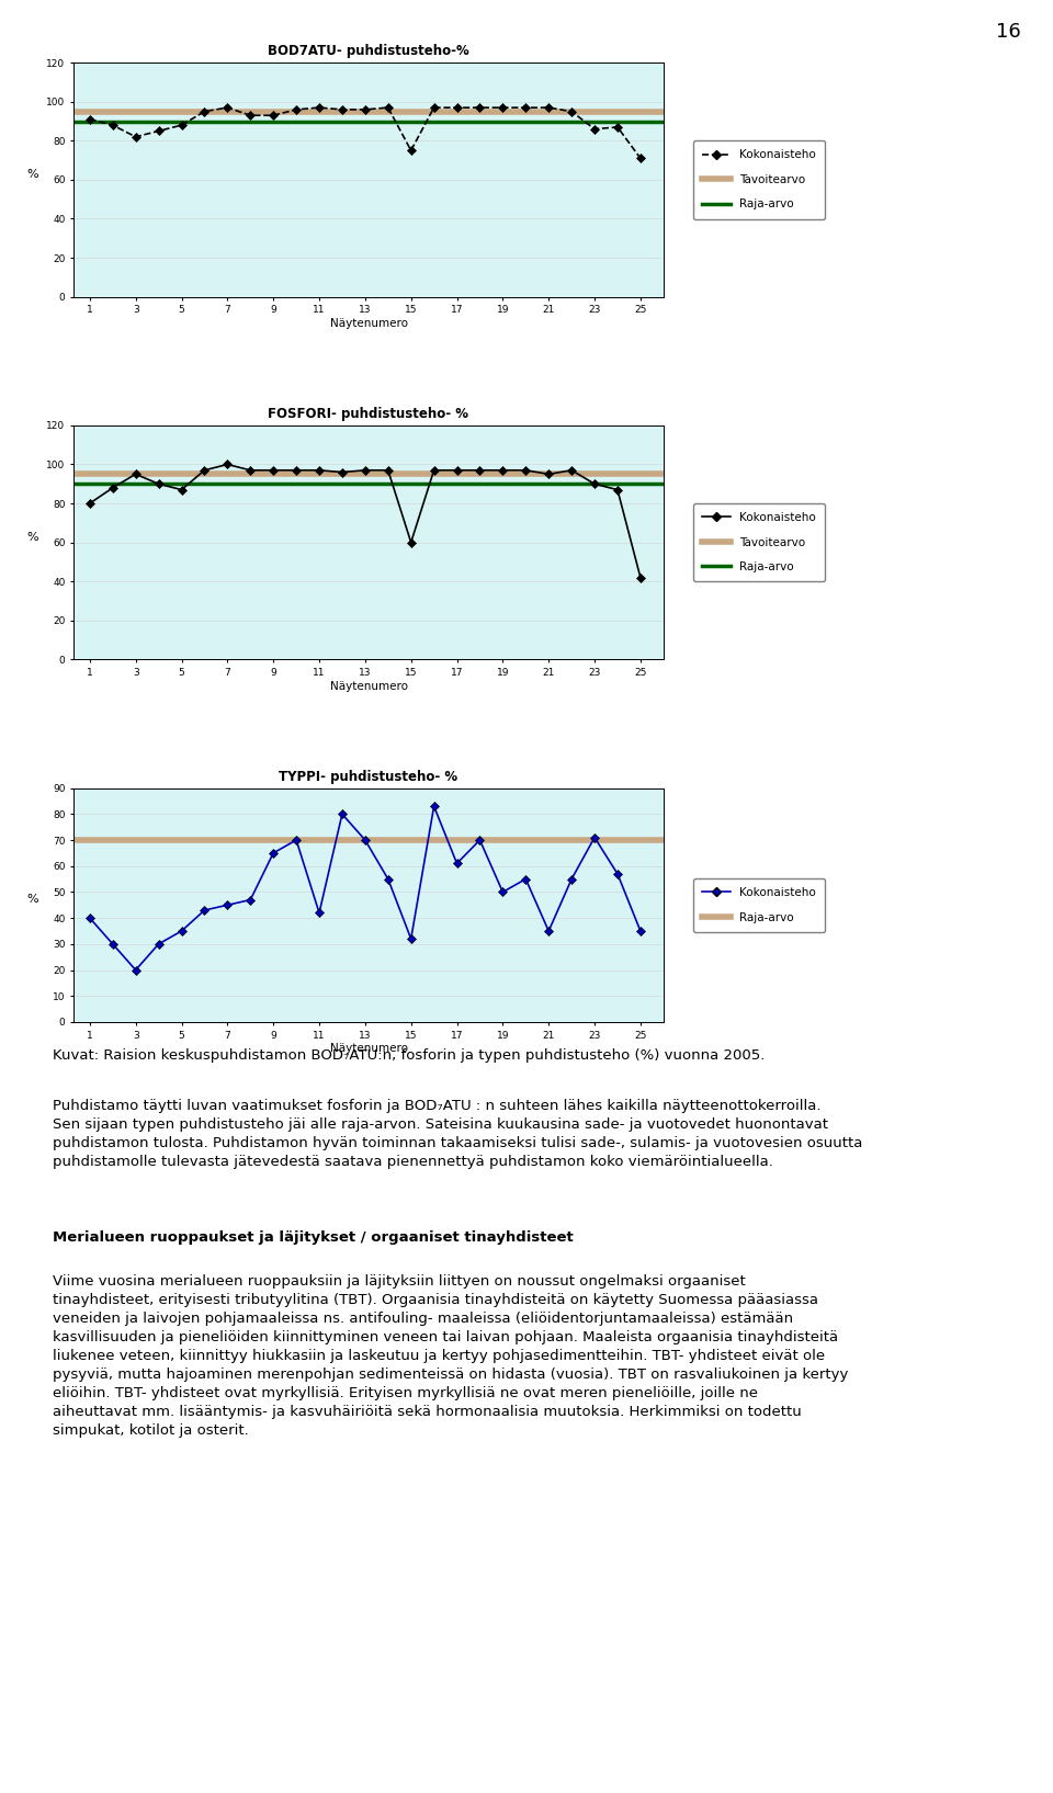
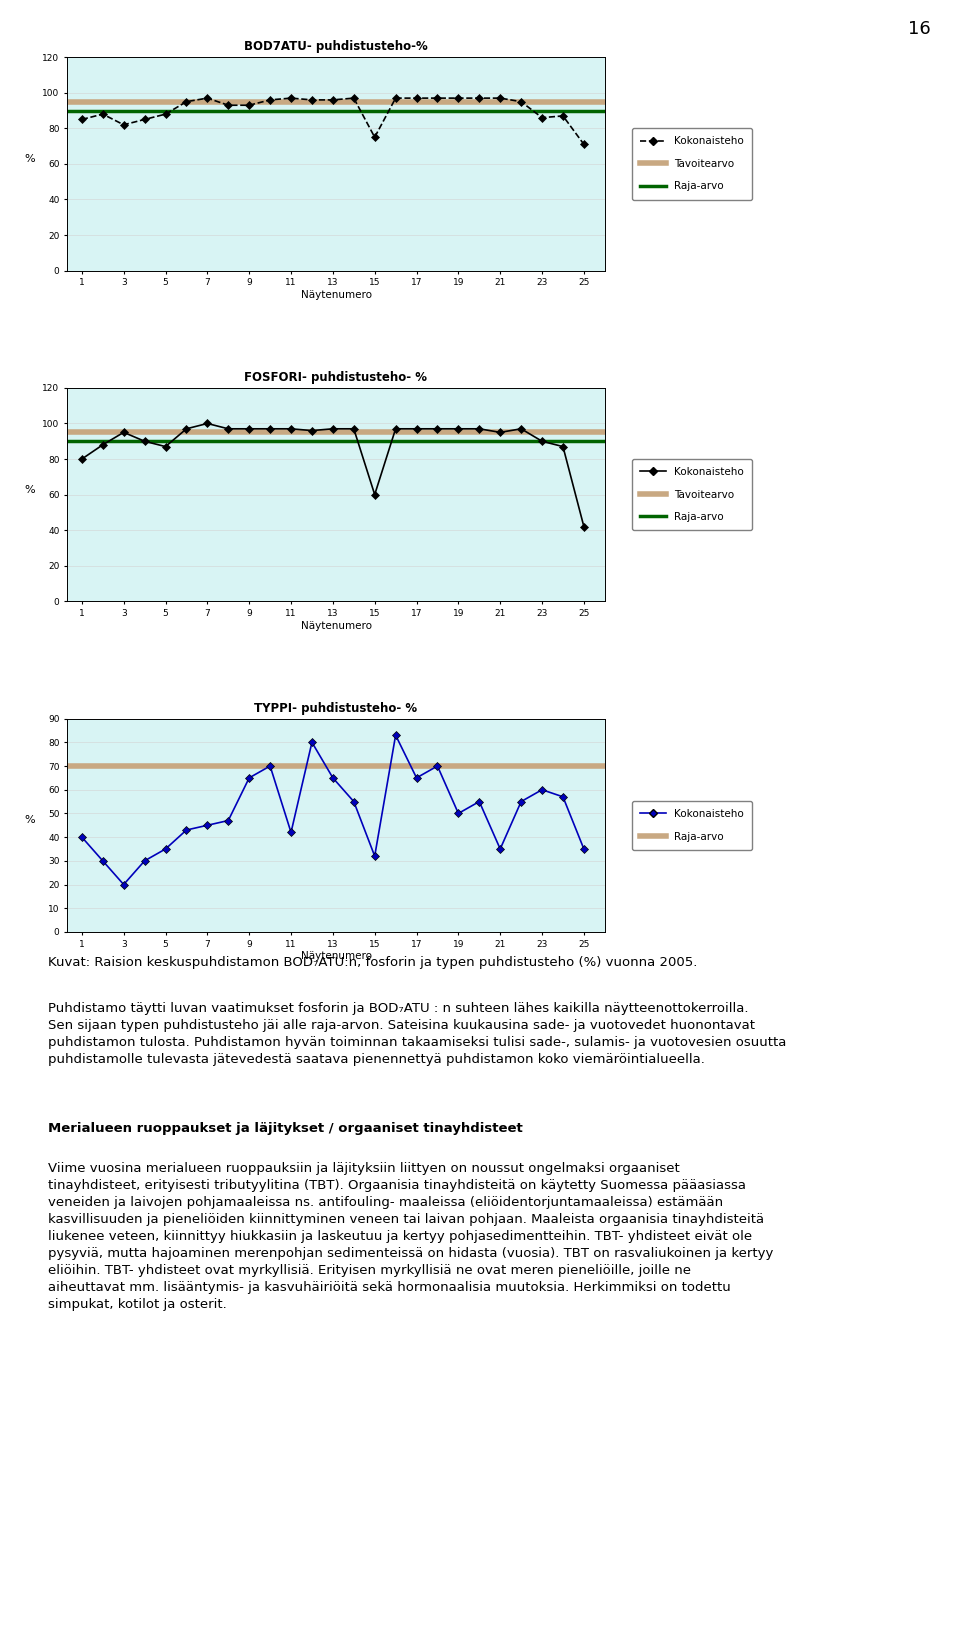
BOD7ATU- puhdistusteho-%/1: 91 -> 85
TYPPI- puhdistusteho- %/13: 70 -> 65
TYPPI- puhdistusteho- %/17: 61 -> 65
TYPPI- puhdistusteho- %/23: 71 -> 60
